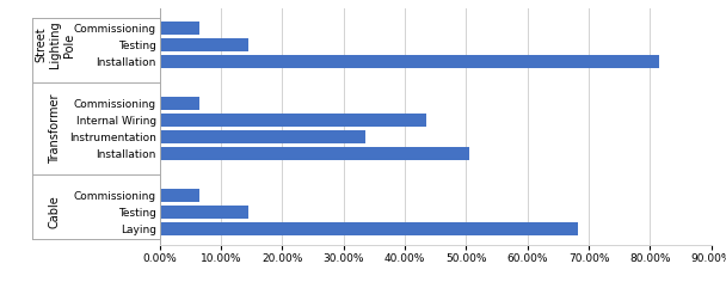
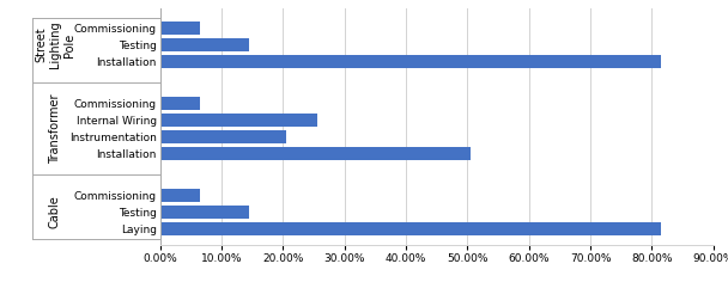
Internal Wiring: 43.4% -> 25.5%
Instrumentation: 33.6% -> 20.5%
Laying: 68.2% -> 81.5%
